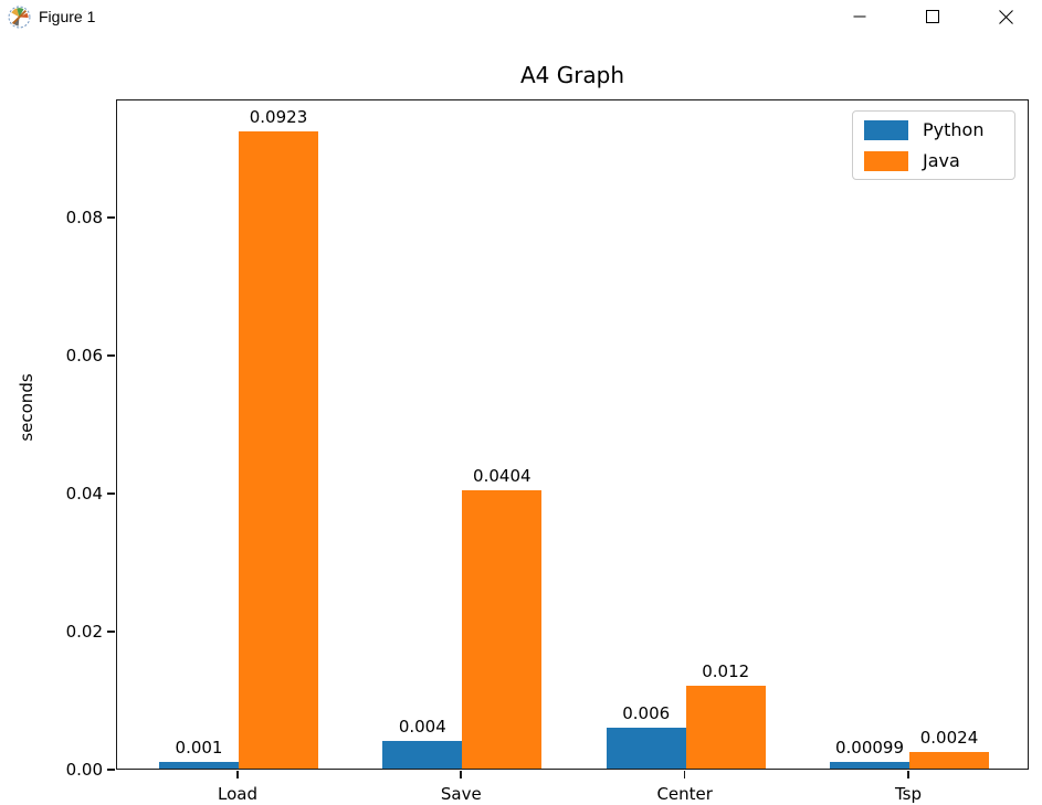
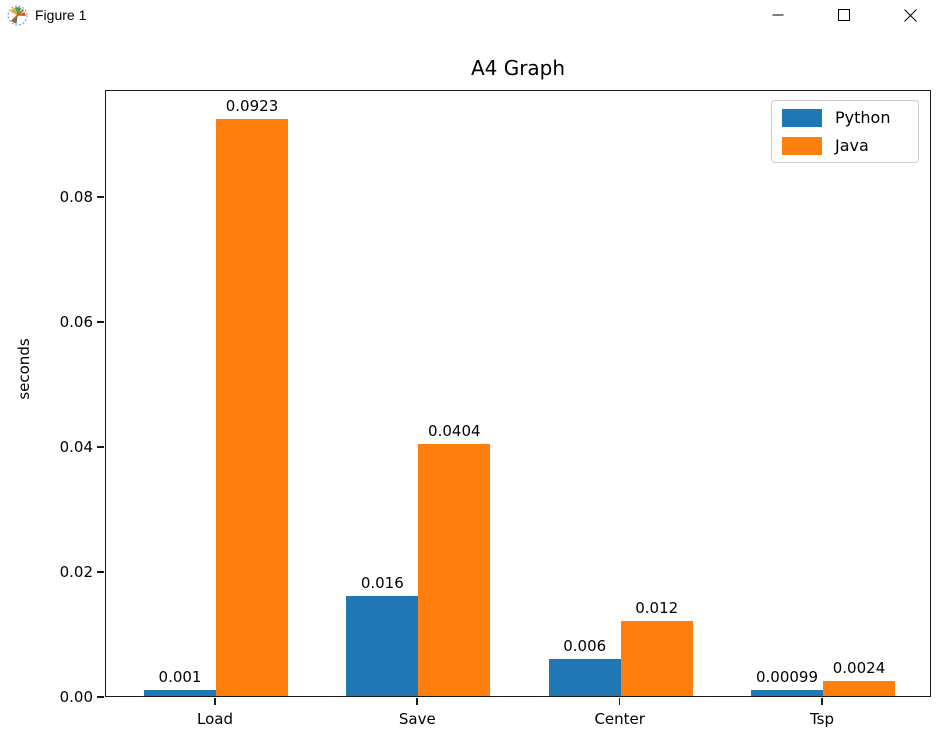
Python/Save: 0.004 -> 0.016
